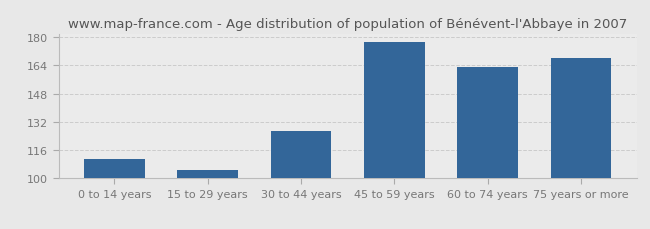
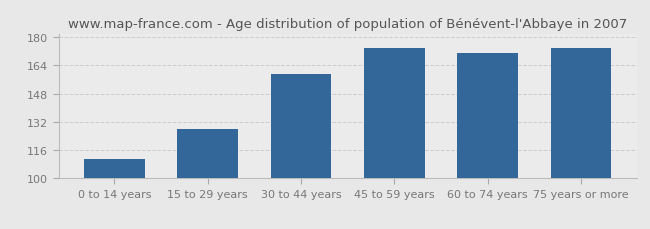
15 to 29 years: 105 -> 128
30 to 44 years: 127 -> 159
45 to 59 years: 177 -> 174
60 to 74 years: 163 -> 171
75 years or more: 168 -> 174
